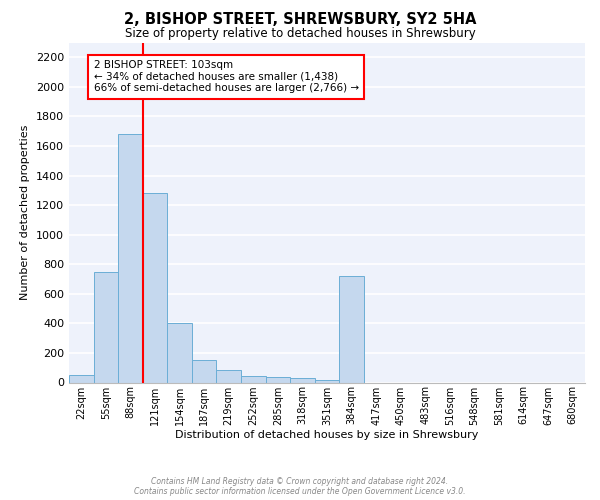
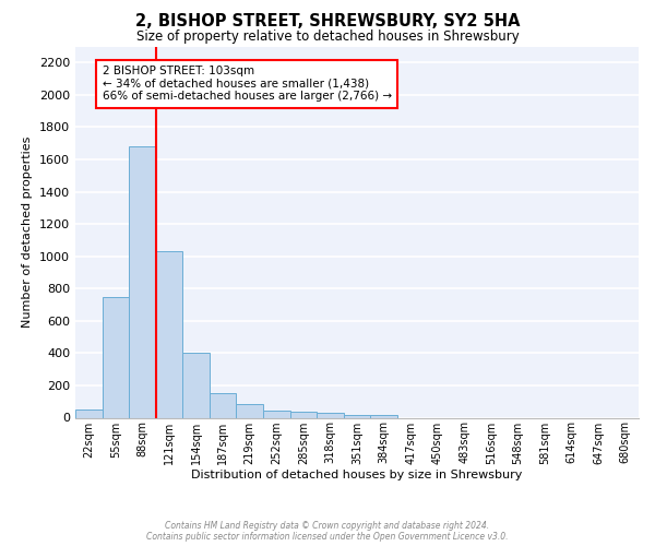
121sqm: 1280 -> 1040
384sqm: 720 -> 20
